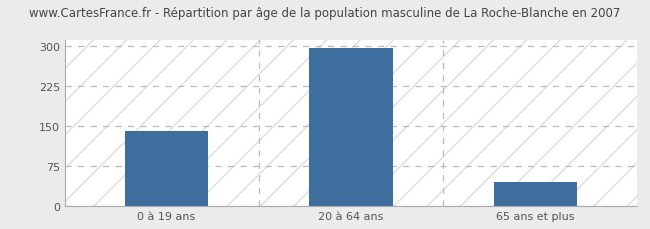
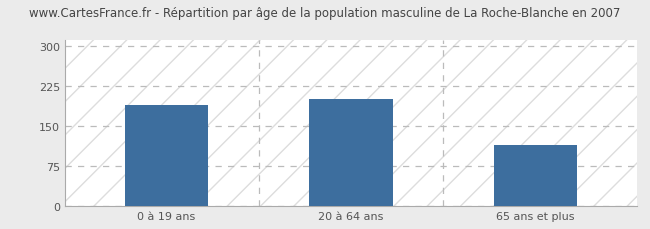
0 à 19 ans: 140 -> 190
20 à 64 ans: 295 -> 200
65 ans et plus: 45 -> 114
